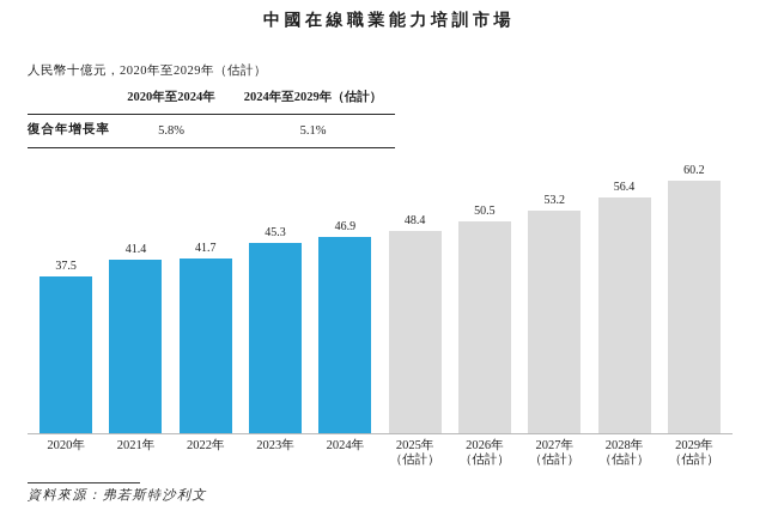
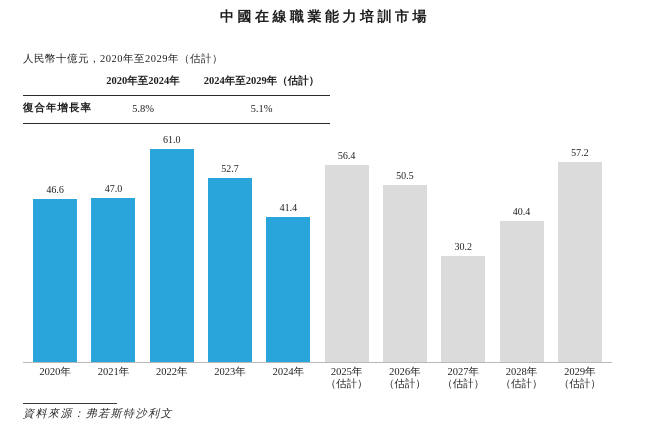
2020年: 37.5 -> 46.6
2021年: 41.4 -> 47.0
2022年: 41.7 -> 61.0
2023年: 45.3 -> 52.7
2024年: 46.9 -> 41.4
2025年: 48.4 -> 56.4
2027年: 53.2 -> 30.2
2028年: 56.4 -> 40.4
2029年: 60.2 -> 57.2
